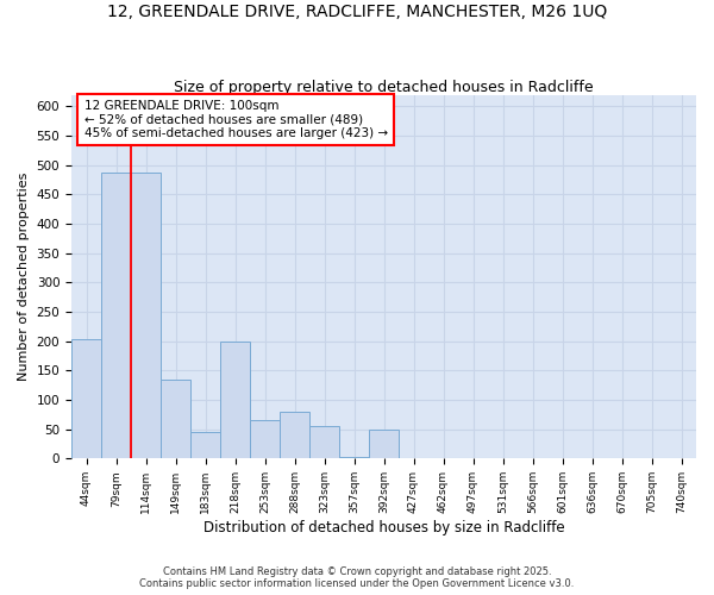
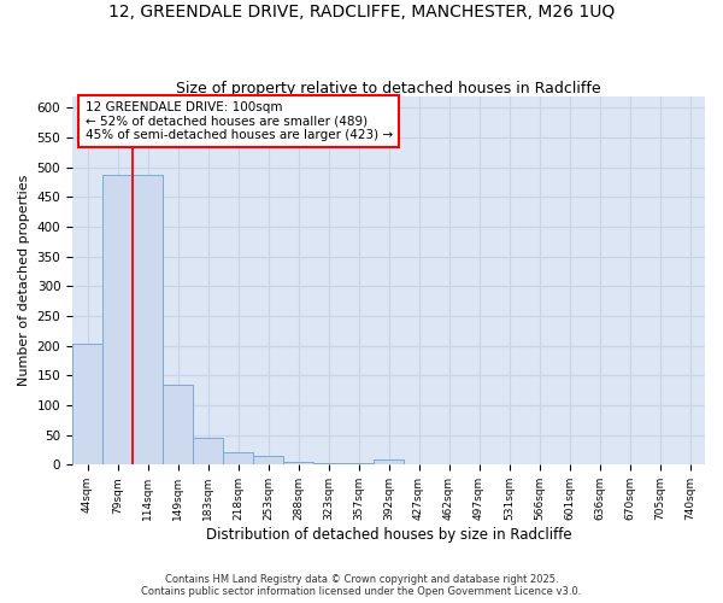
218sqm: 200 -> 20
253sqm: 65 -> 15
288sqm: 80 -> 5
323sqm: 55 -> 3
392sqm: 50 -> 8
